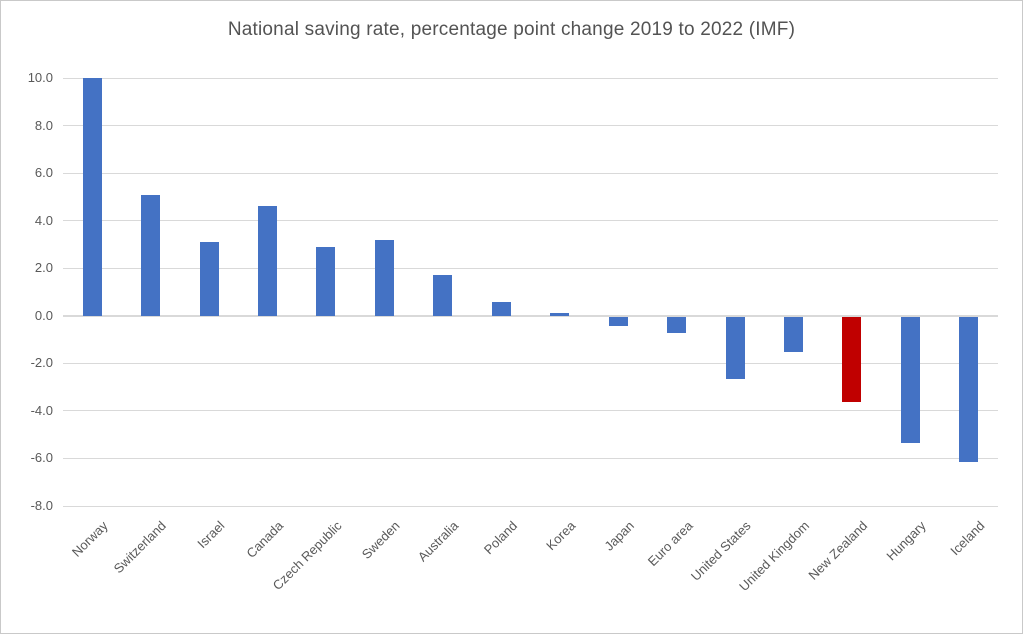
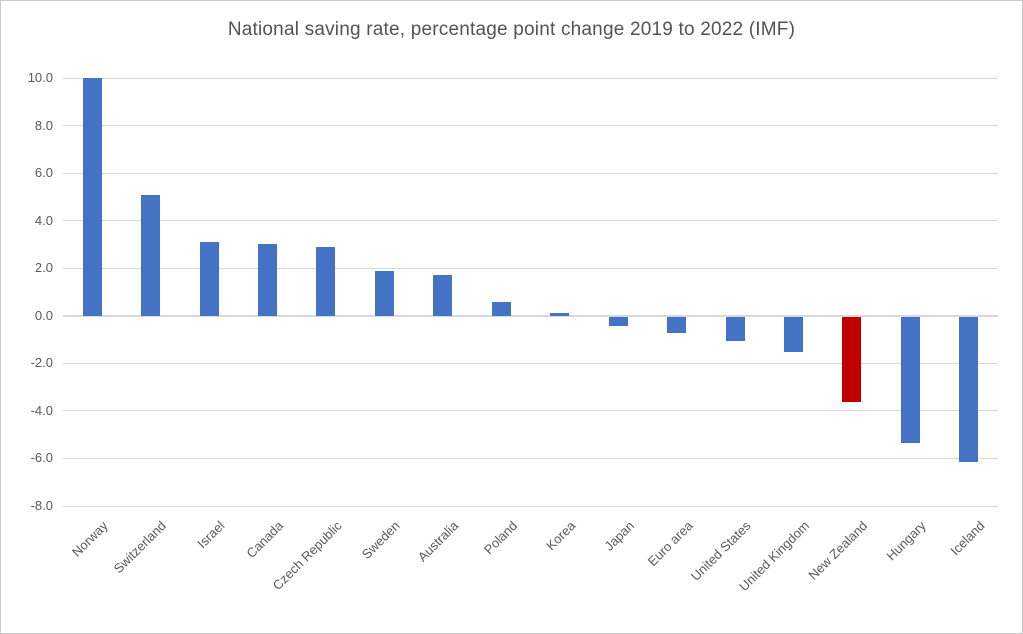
Canada: 4.6 -> 3.0
Sweden: 3.2 -> 1.9
United States: -2.6 -> -1.0
